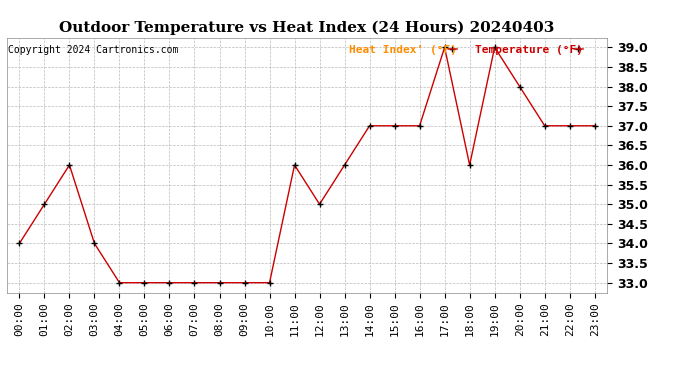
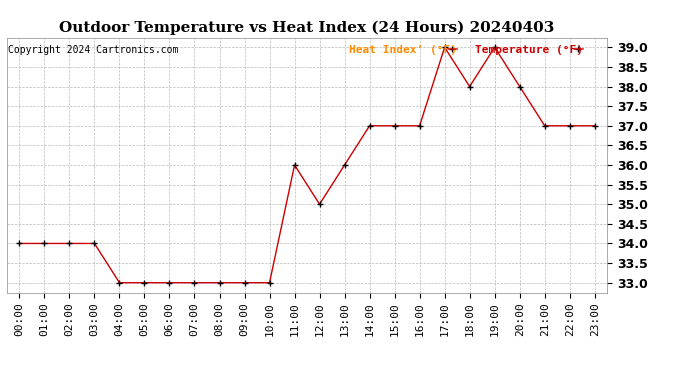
01:00: 35 -> 34
02:00: 36 -> 34
18:00: 36 -> 38
